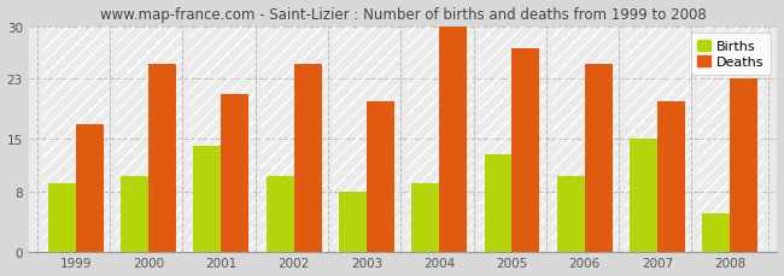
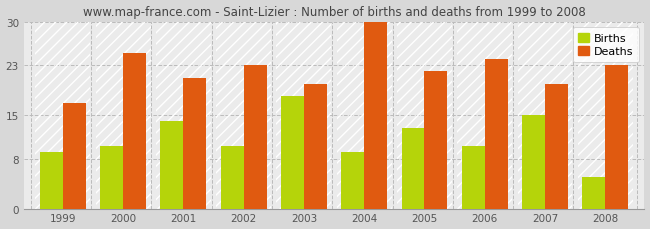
Deaths/2002: 25 -> 23
Births/2003: 8 -> 18
Deaths/2005: 27 -> 22
Deaths/2006: 25 -> 24
